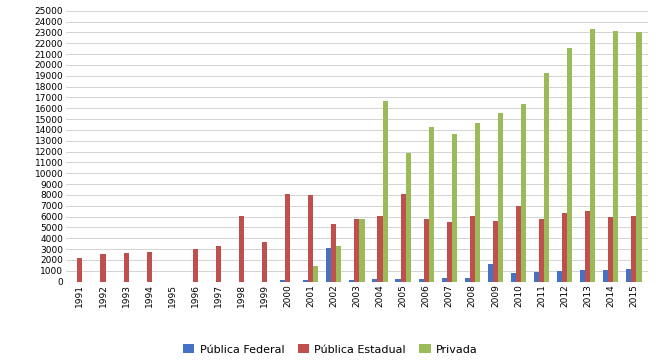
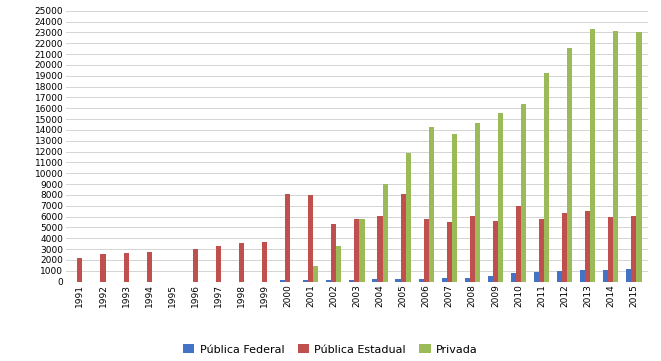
Pública Estadual/1998: 6100 -> 3600
Pública Federal/2002: 3100 -> 100
Privada/2004: 16700 -> 9000
Pública Federal/2009: 1600 -> 500
